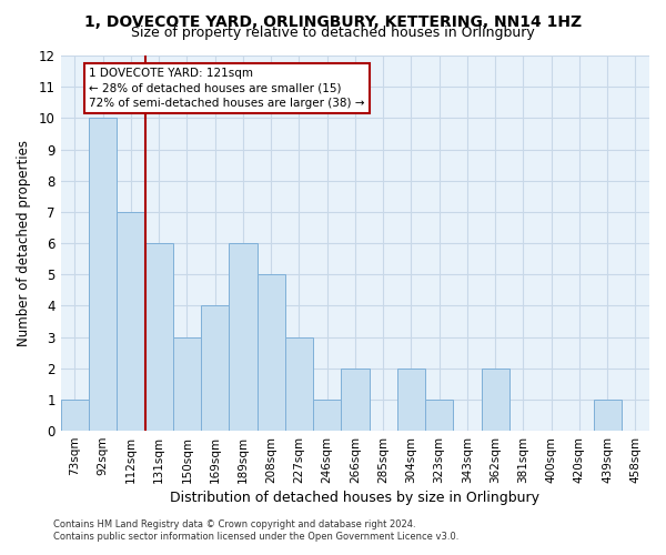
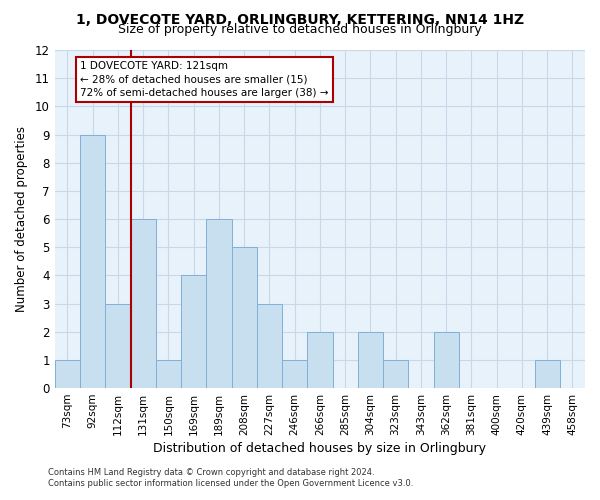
92sqm: 10 -> 9
112sqm: 7 -> 3
150sqm: 3 -> 1
